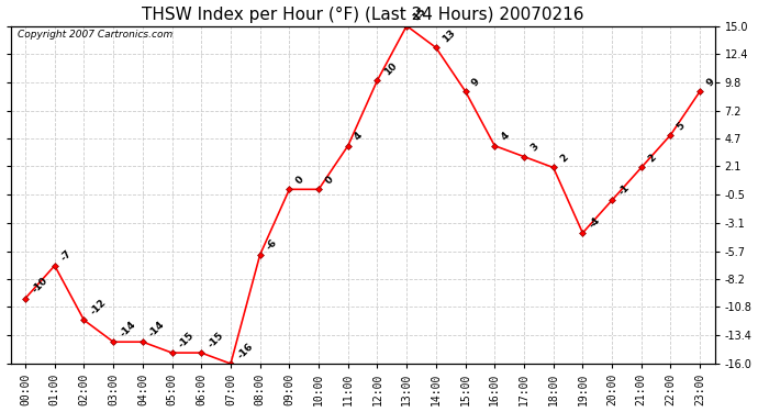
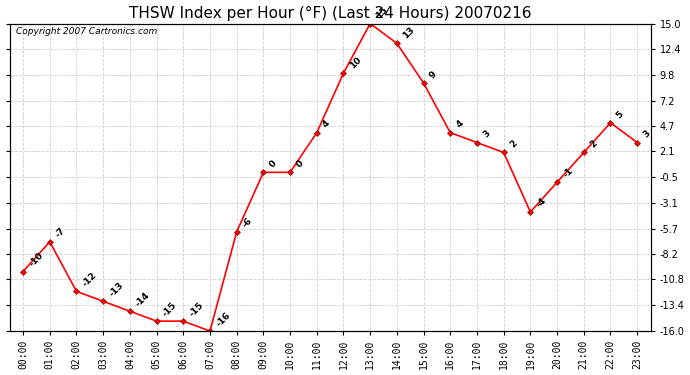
03:00: -14 -> -13
23:00: 9 -> 3
